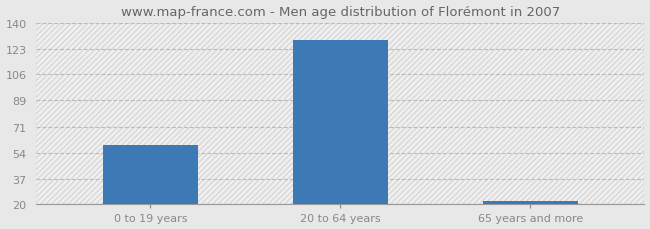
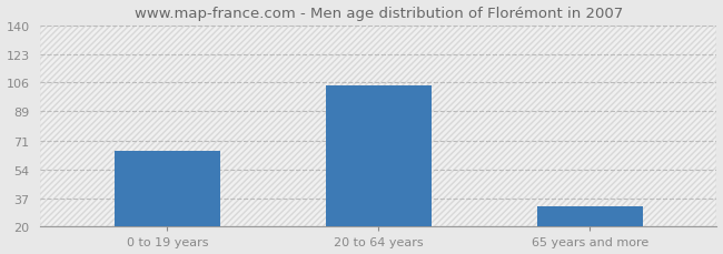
0 to 19 years: 59 -> 65
20 to 64 years: 129 -> 104
65 years and more: 22 -> 32
